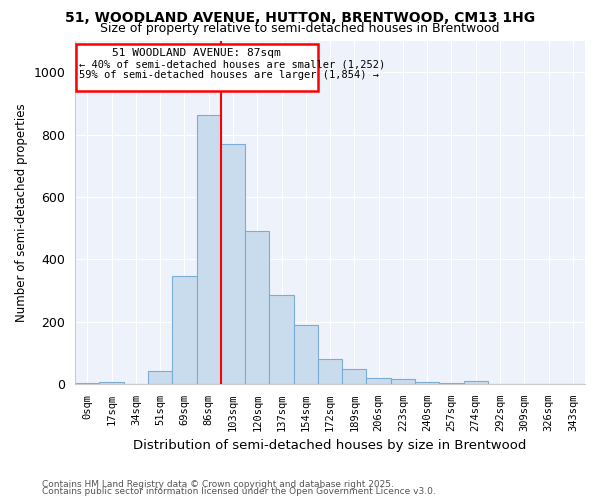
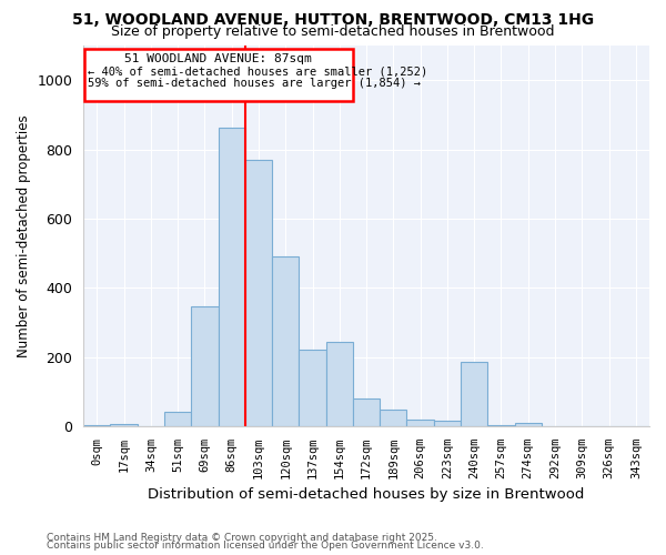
137sqm: 285 -> 220
154sqm: 190 -> 245
240sqm: 6 -> 185
